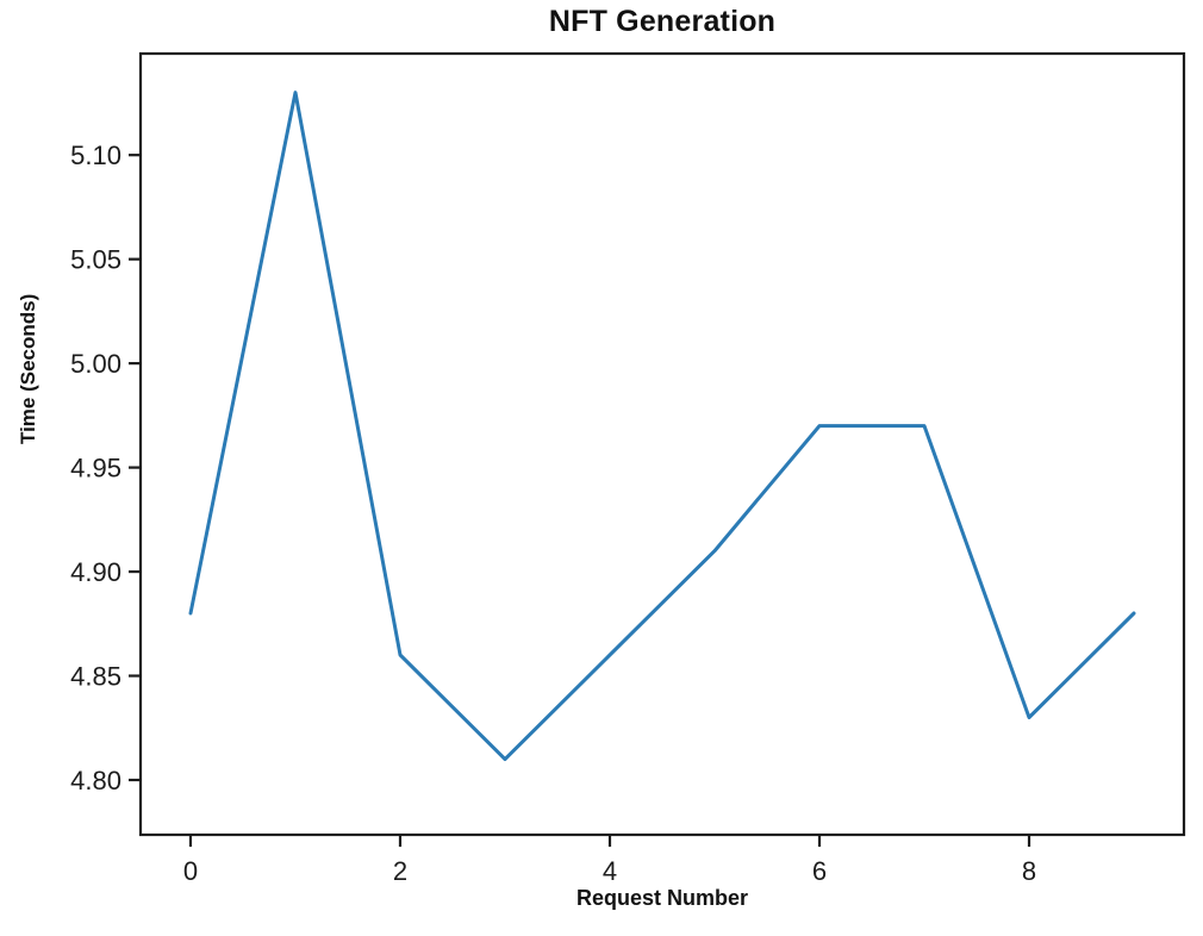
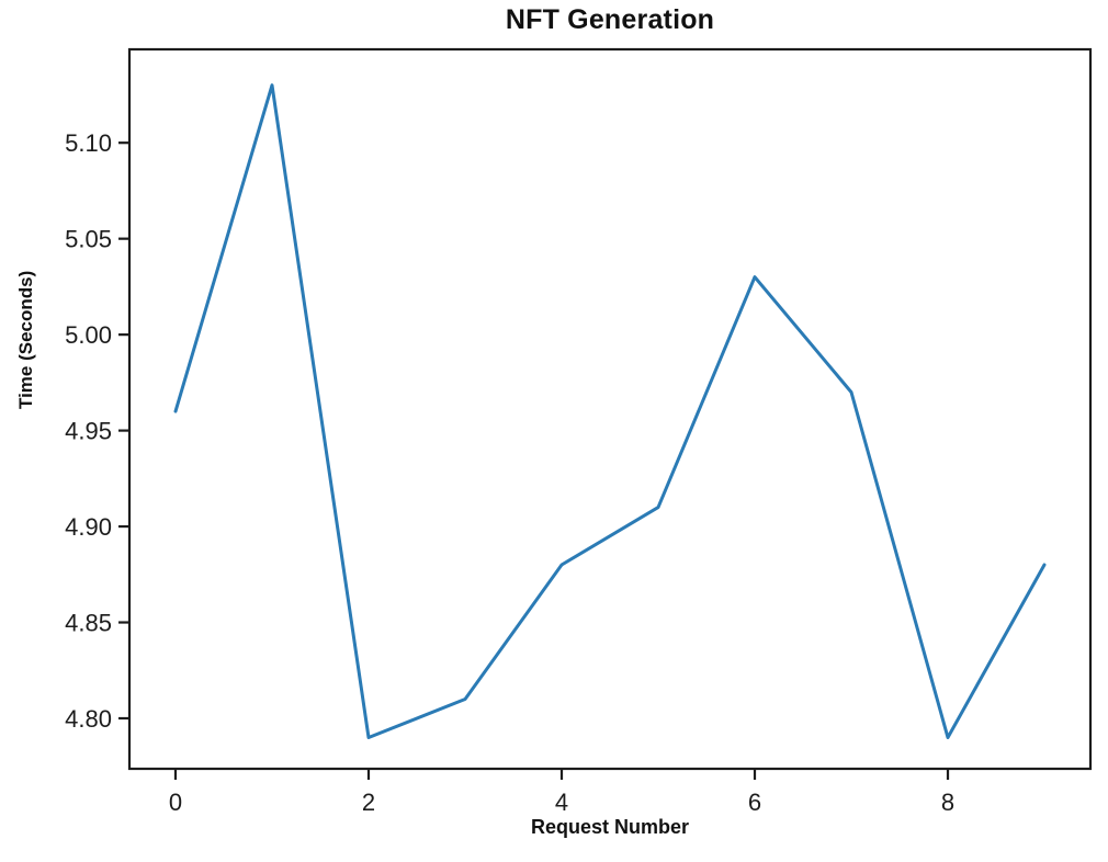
0: 4.88 -> 4.96
2: 4.86 -> 4.79
4: 4.86 -> 4.88
6: 4.97 -> 5.03
8: 4.83 -> 4.79
